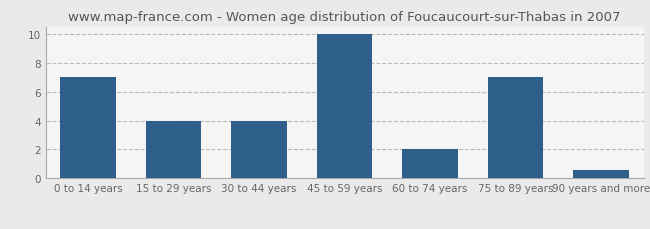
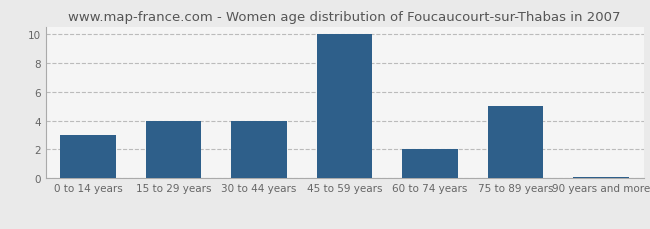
0 to 14 years: 7.0 -> 3.0
75 to 89 years: 7.0 -> 5.0
90 years and more: 0.6 -> 0.1
